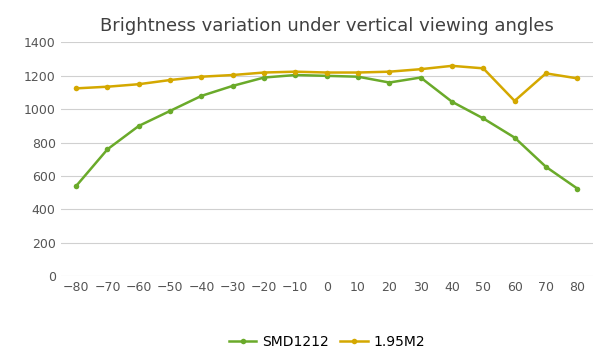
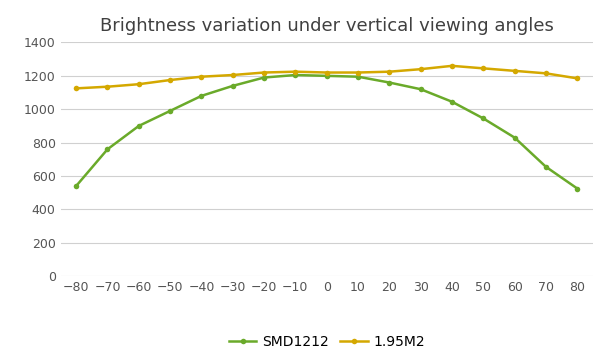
SMD1212/30: 1190 -> 1120
1.95M2/60: 1050 -> 1230
